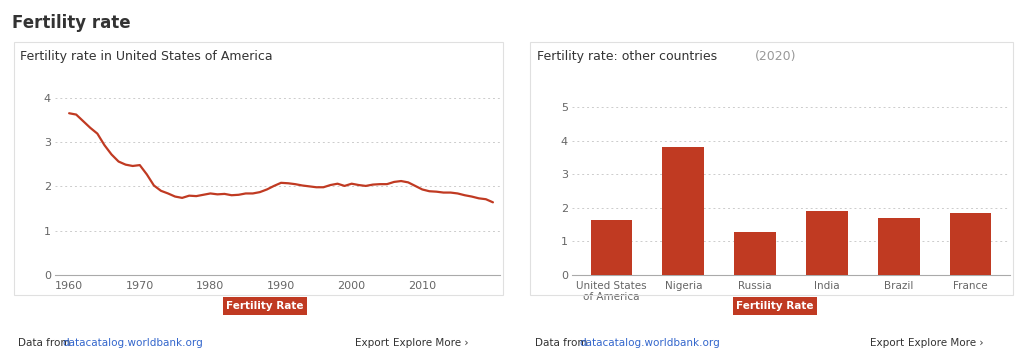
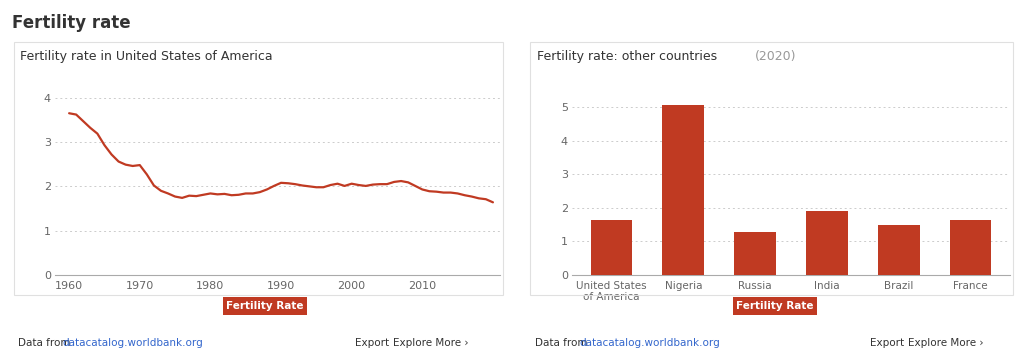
Nigeria: 3.80 -> 5.07
Brazil: 1.70 -> 1.49
France: 1.85 -> 1.65
